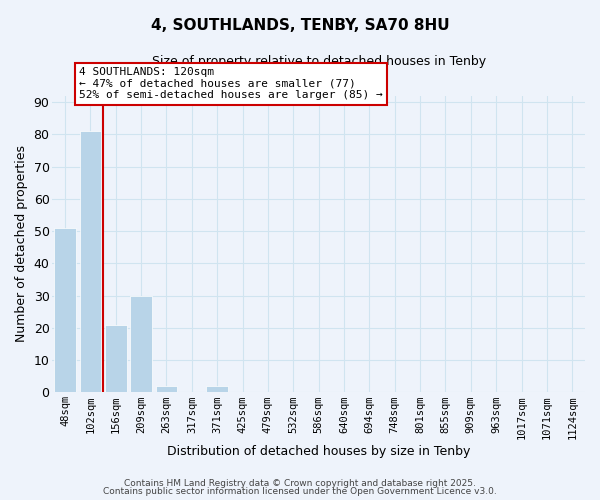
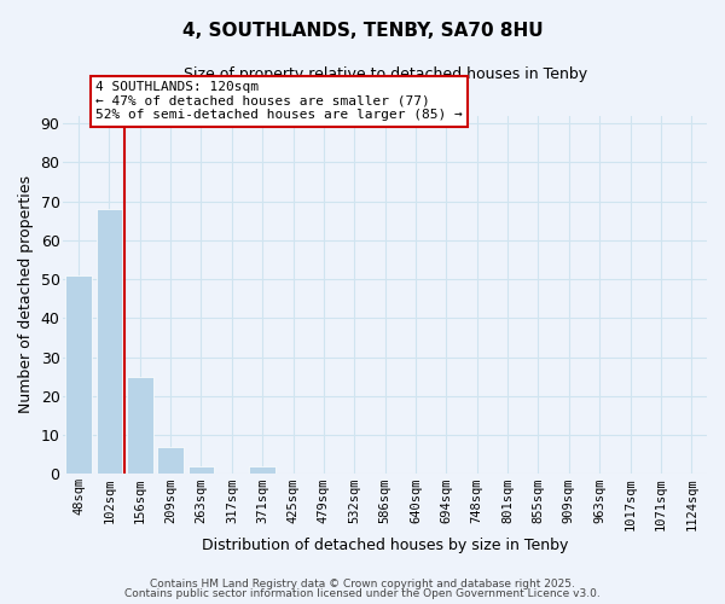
102sqm: 81 -> 68
156sqm: 21 -> 25
209sqm: 30 -> 7
